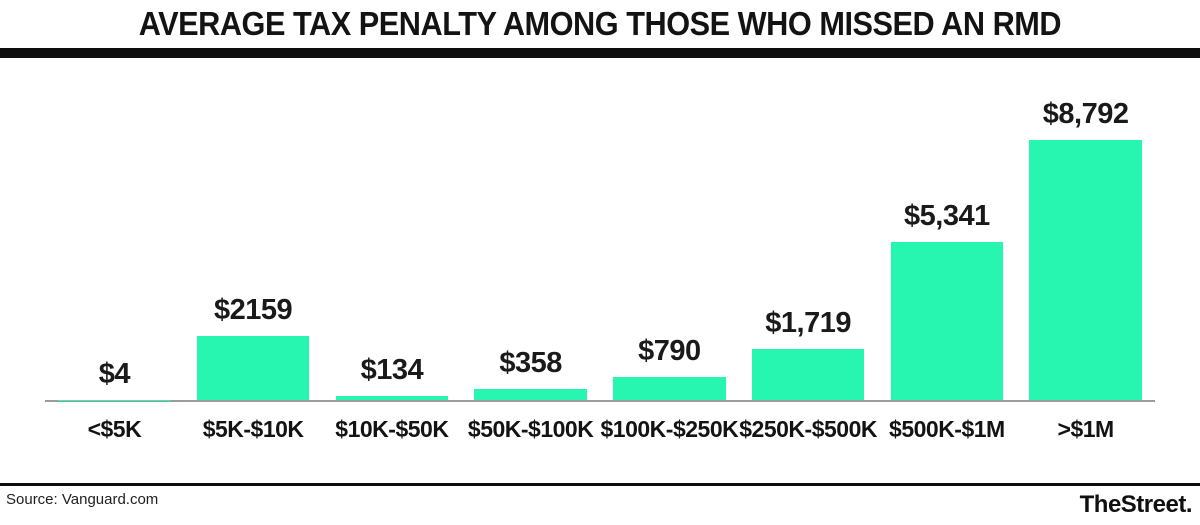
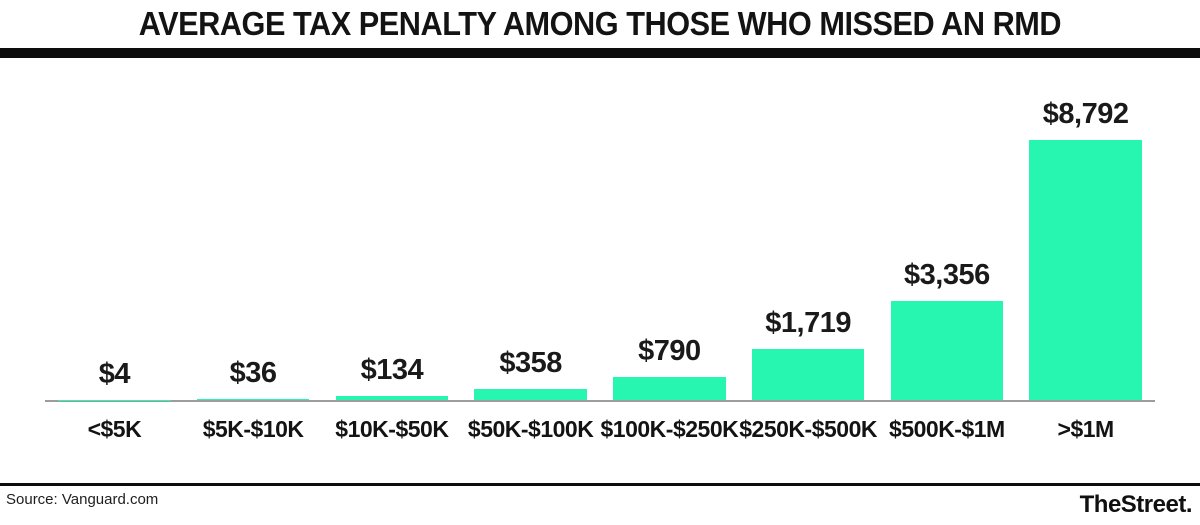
$5K-$10K: $2159 -> $36
$500K-$1M: $5,341 -> $3,356
